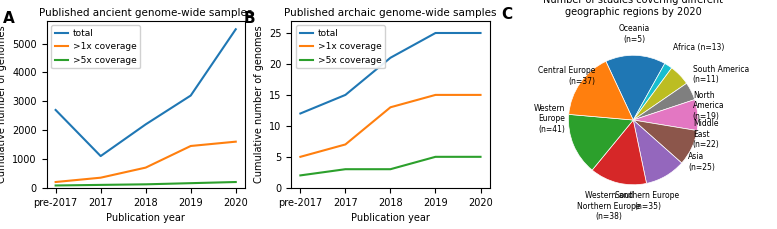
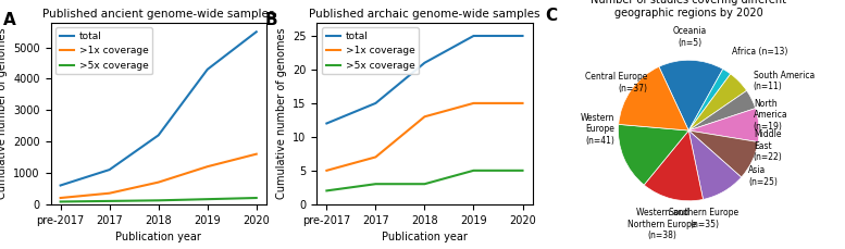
Published ancient genome-wide samples/total/pre-2017: 2700 -> 600
Published ancient genome-wide samples/total/2019: 3200 -> 4300
Published ancient genome-wide samples/>1x coverage/2019: 1450 -> 1200
